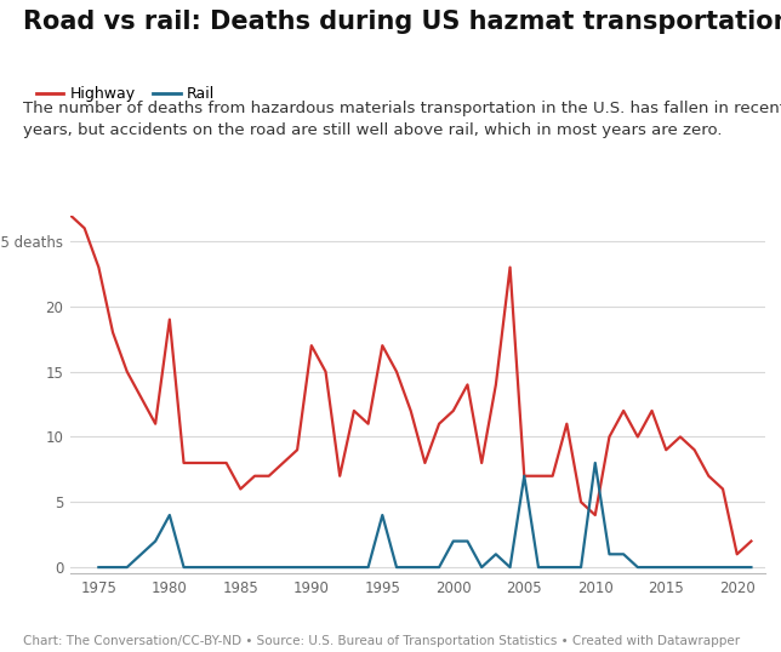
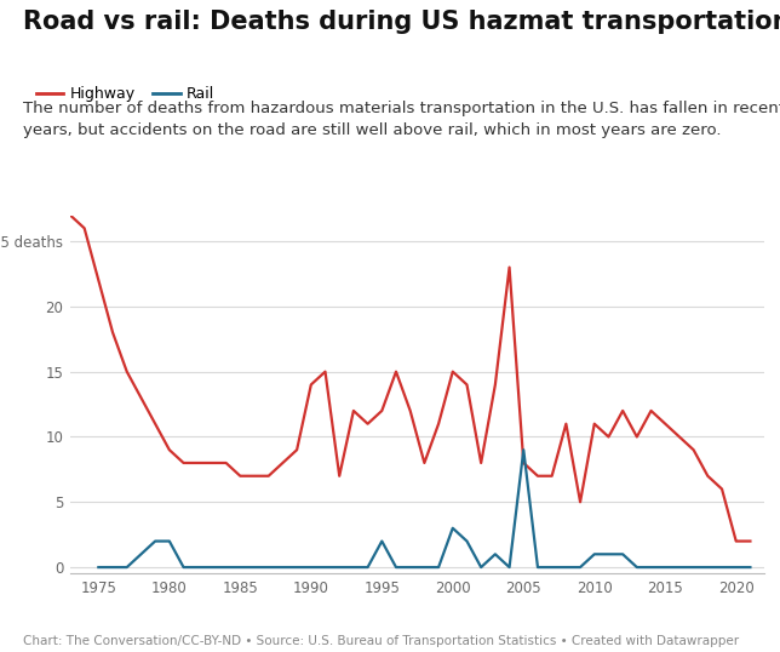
Highway/1975: 23 -> 22
Highway/1980: 19 -> 9
Rail/1980: 4 -> 2
Highway/1985: 6 -> 7
Highway/1990: 17 -> 14
Highway/1995: 17 -> 12
Rail/1995: 4 -> 2
Highway/2000: 12 -> 15
Rail/2000: 2 -> 3
Highway/2005: 7 -> 8
Rail/2005: 7 -> 9
Highway/2010: 4 -> 11
Rail/2010: 8 -> 1
Highway/2015: 9 -> 11
Highway/2020: 1 -> 2
